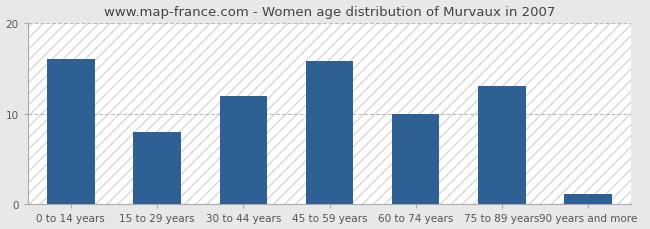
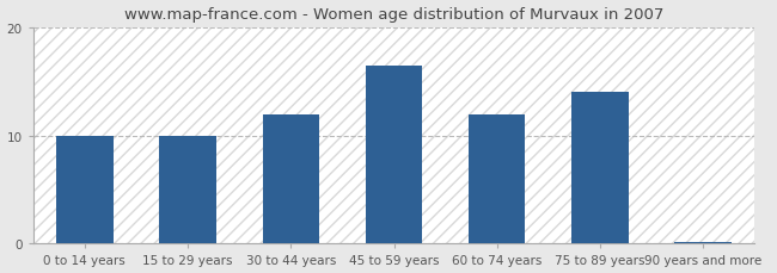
0 to 14 years: 16.0 -> 10.0
15 to 29 years: 8.0 -> 10.0
45 to 59 years: 15.8 -> 16.5
60 to 74 years: 10.0 -> 12.0
75 to 89 years: 13.0 -> 14.0
90 years and more: 1.2 -> 0.2
